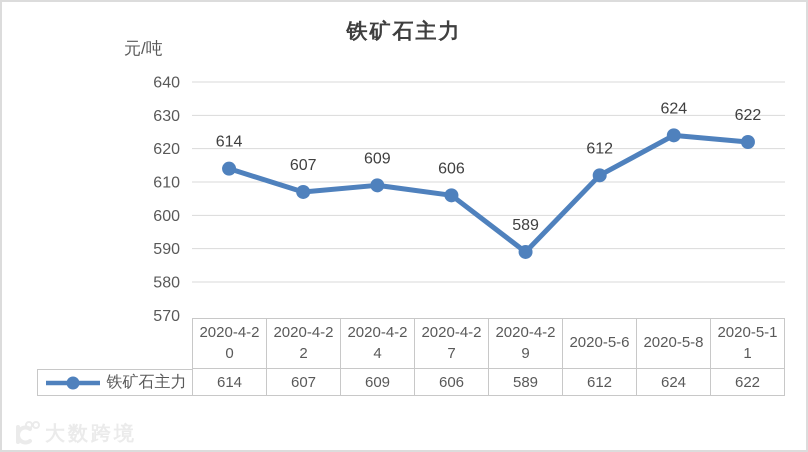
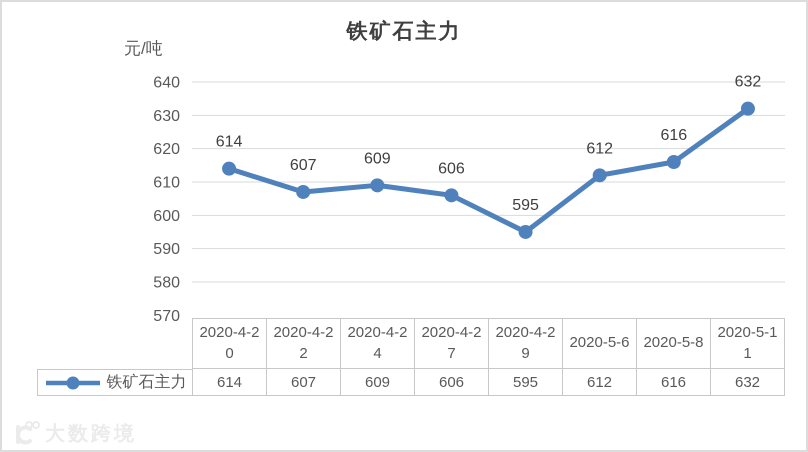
2020-4-29: 589 -> 595
2020-5-8: 624 -> 616
2020-5-11: 622 -> 632
